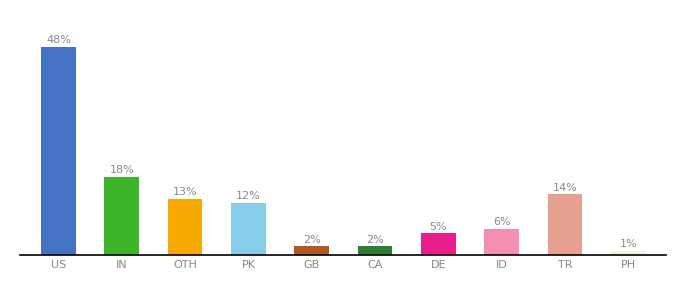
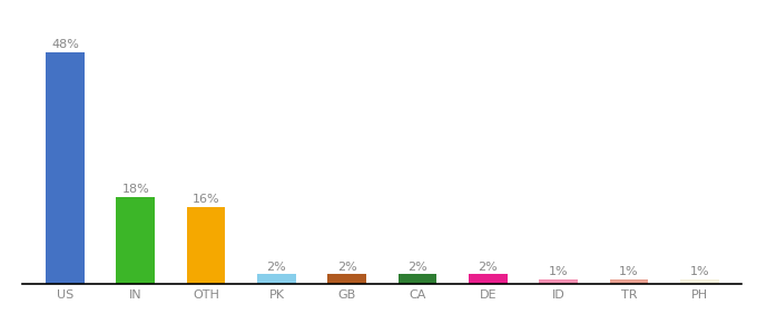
OTH: 13% -> 16%
PK: 12% -> 2%
DE: 5% -> 2%
ID: 6% -> 1%
TR: 14% -> 1%
